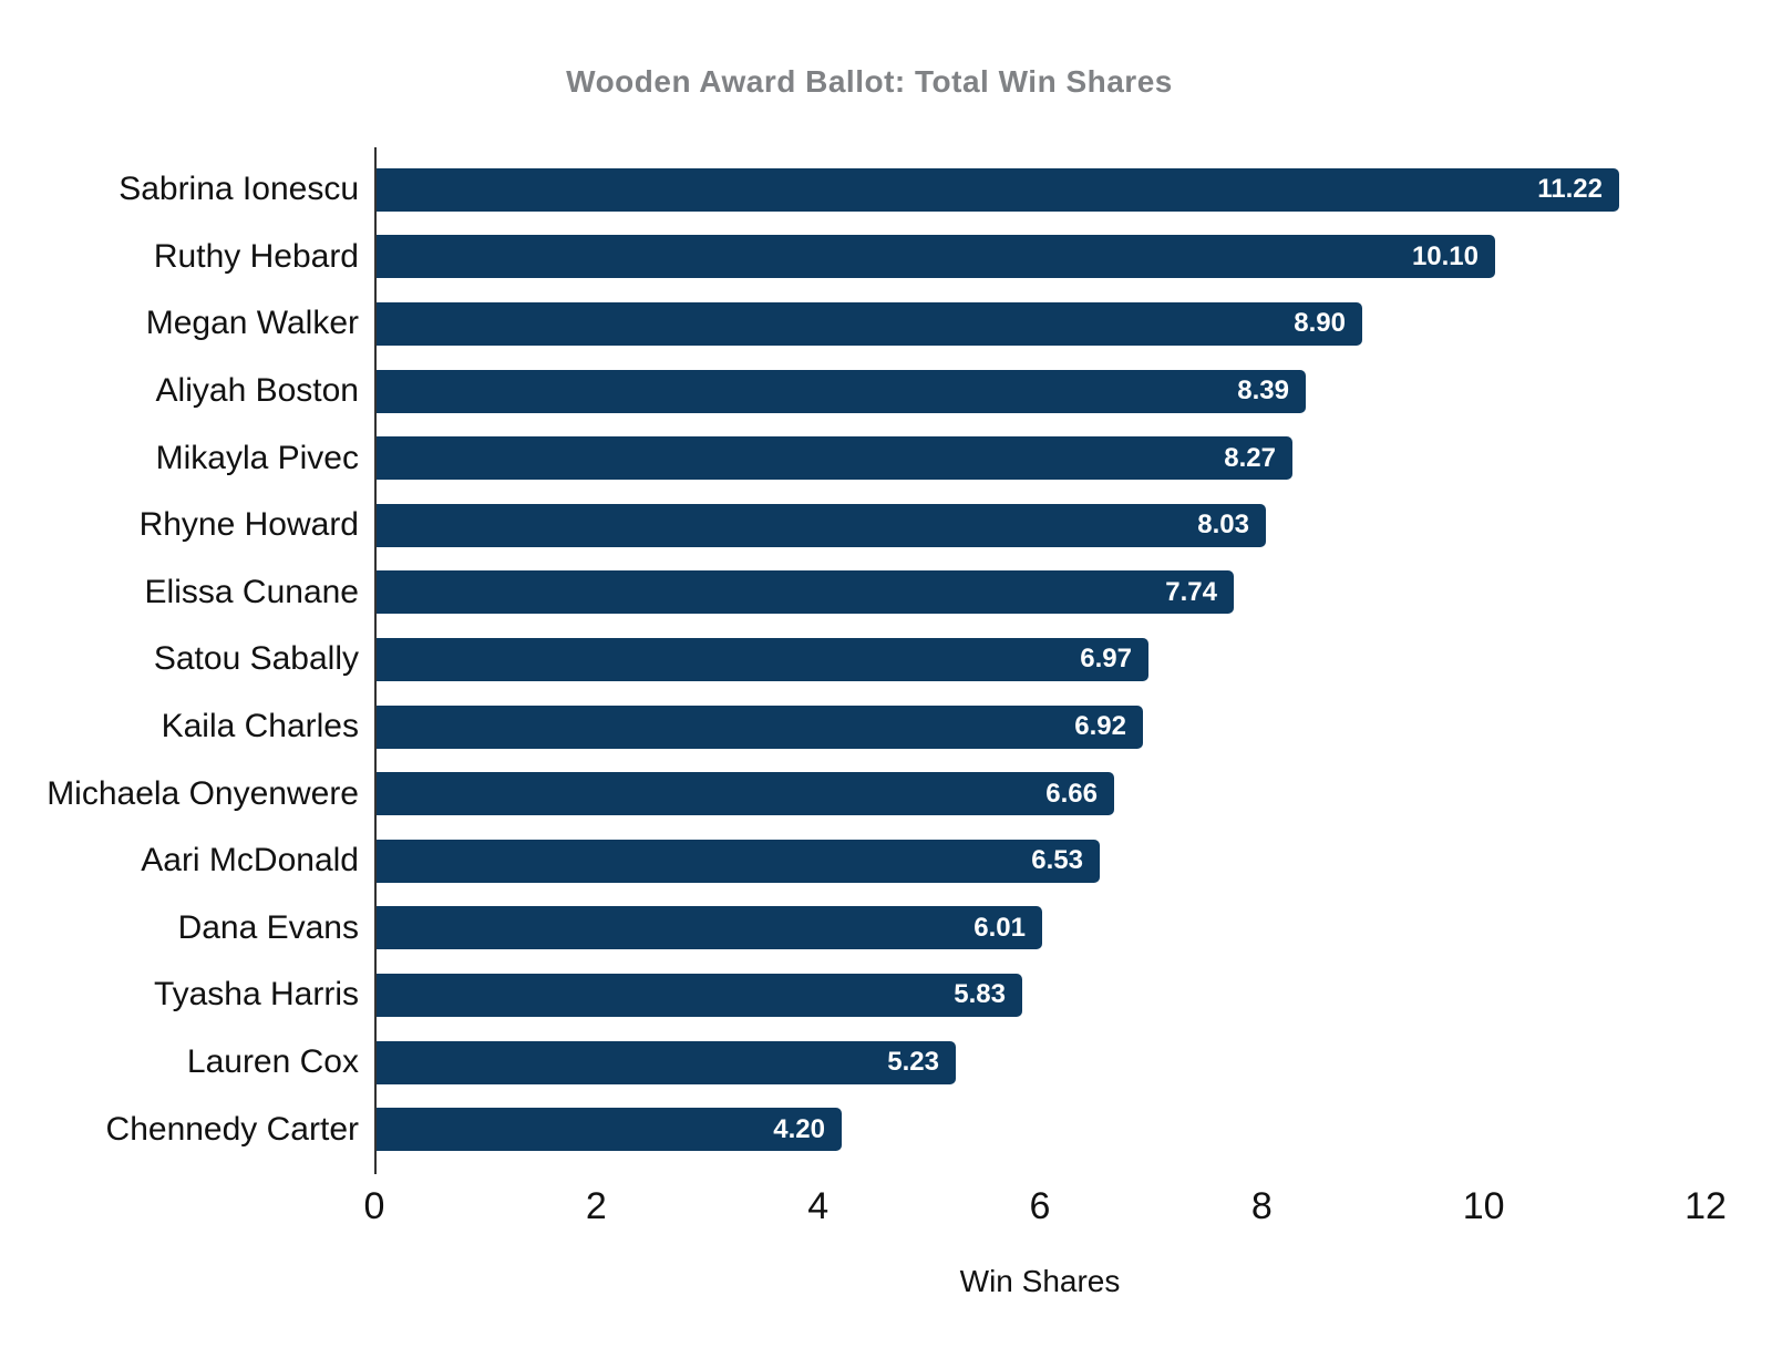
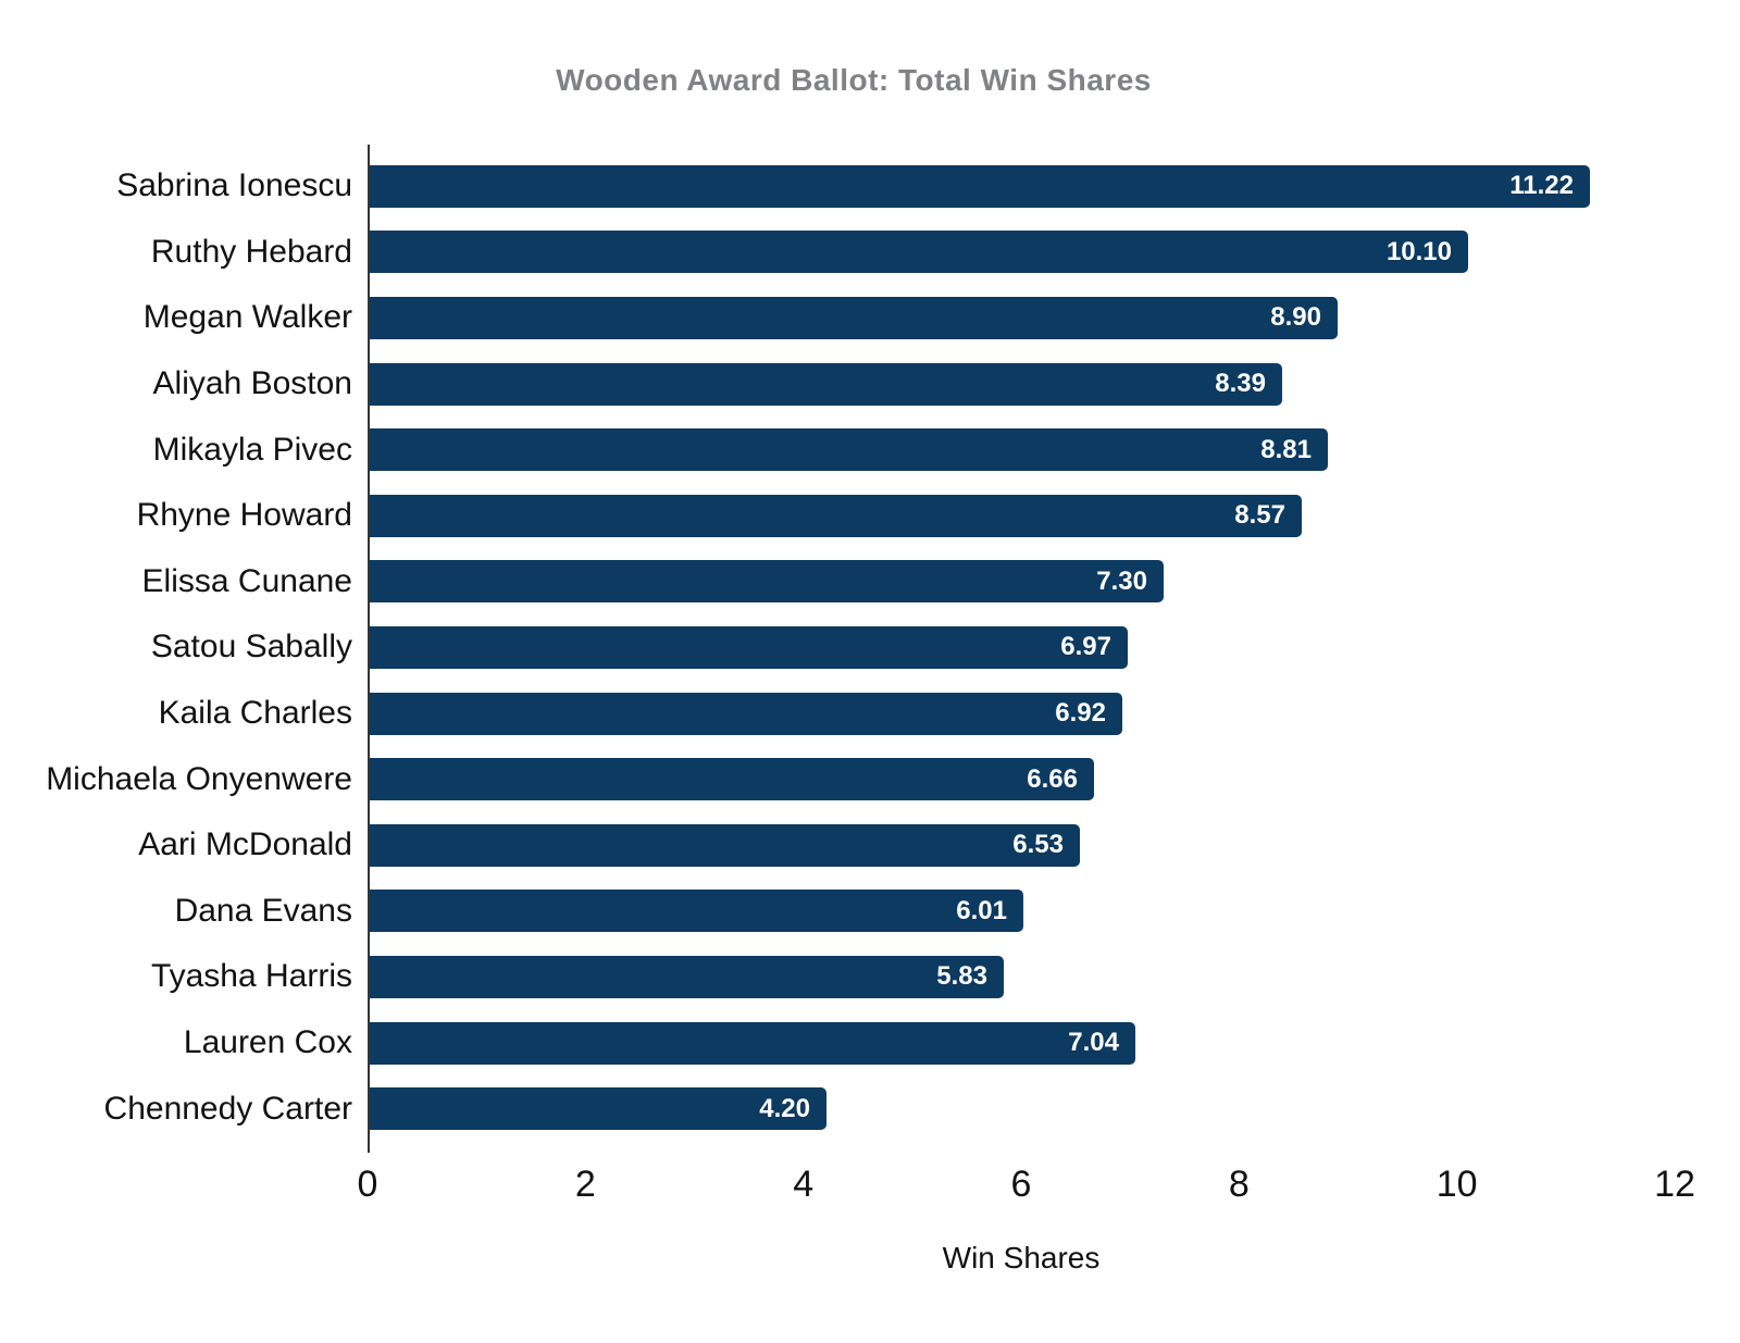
Mikayla Pivec: 8.27 -> 8.81
Rhyne Howard: 8.03 -> 8.57
Elissa Cunane: 7.74 -> 7.30
Lauren Cox: 5.23 -> 7.04
